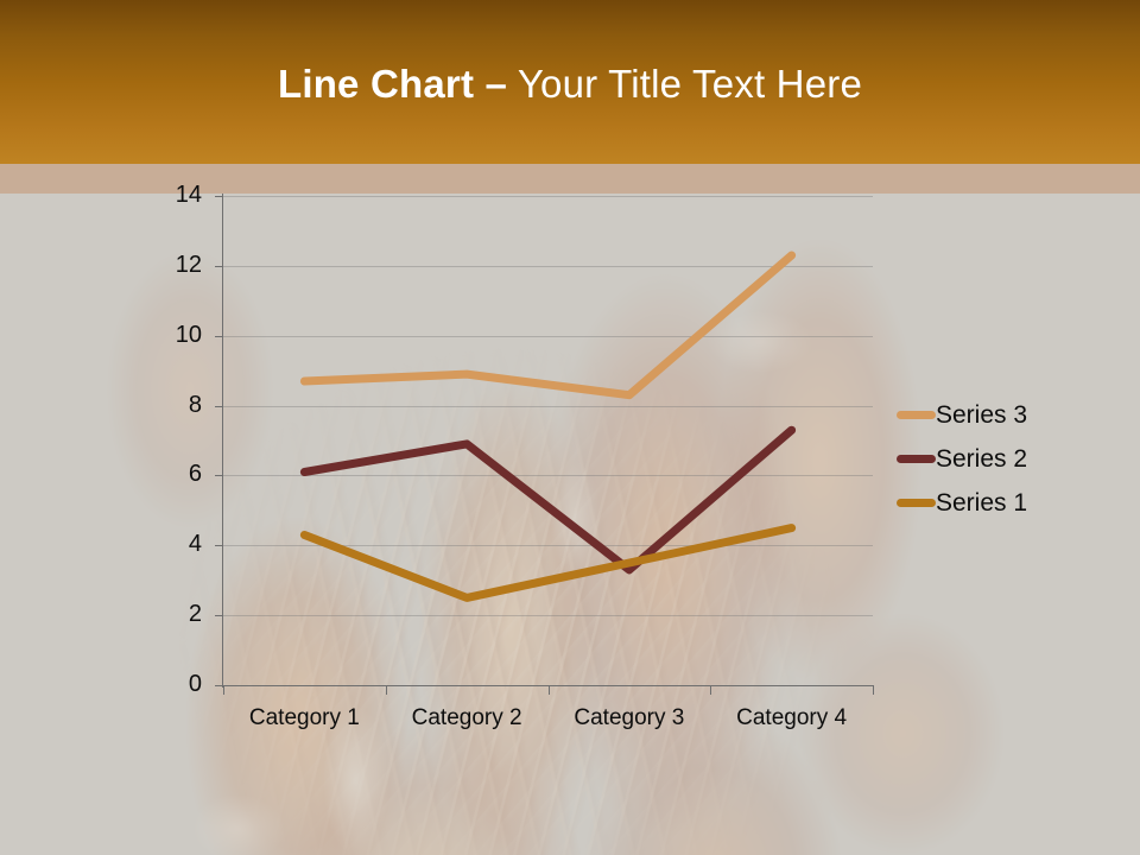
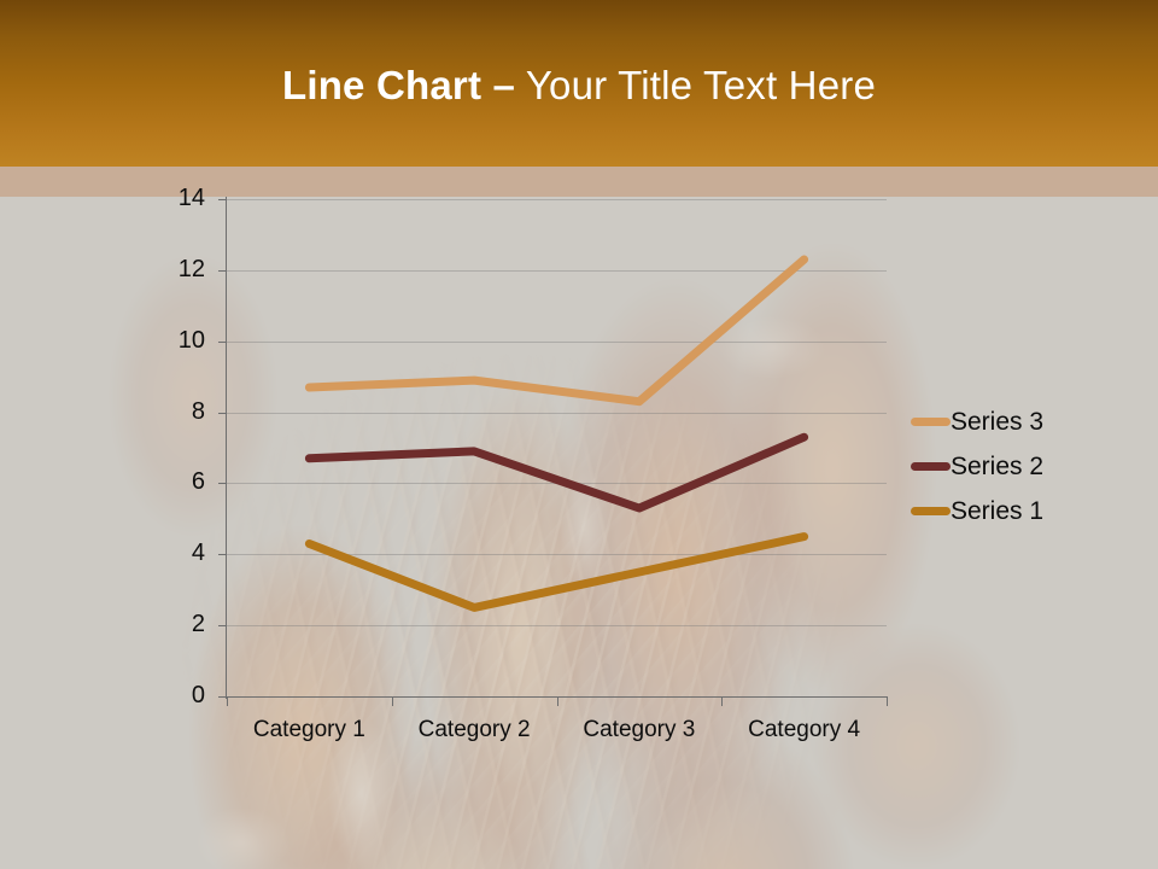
Series 2/Category 1: 6.1 -> 6.7
Series 2/Category 3: 3.3 -> 5.3
